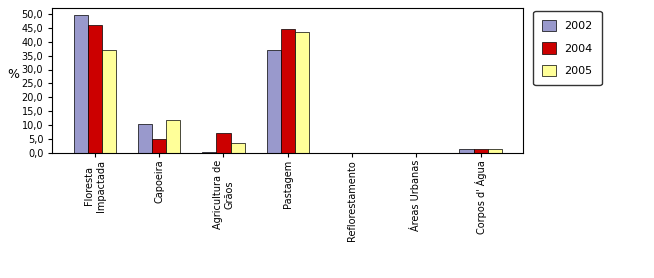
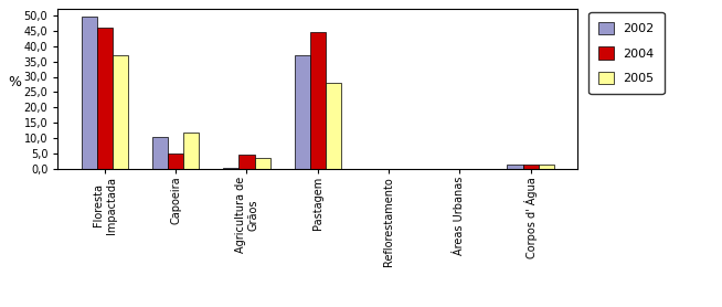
2004/Agricultura de Grãos: 7,0 -> 4,5
2005/Pastagem: 43,5 -> 28,0
